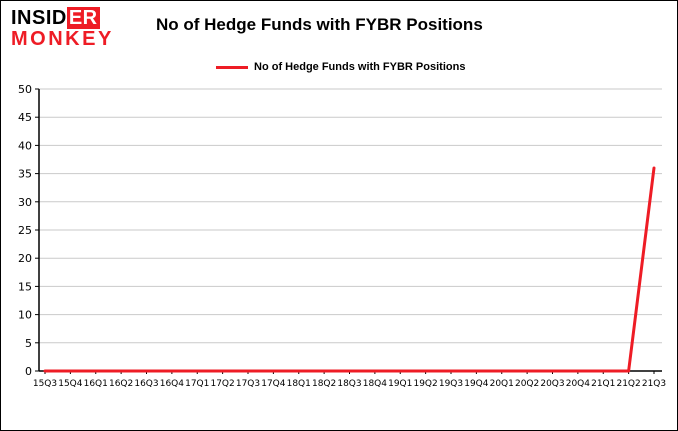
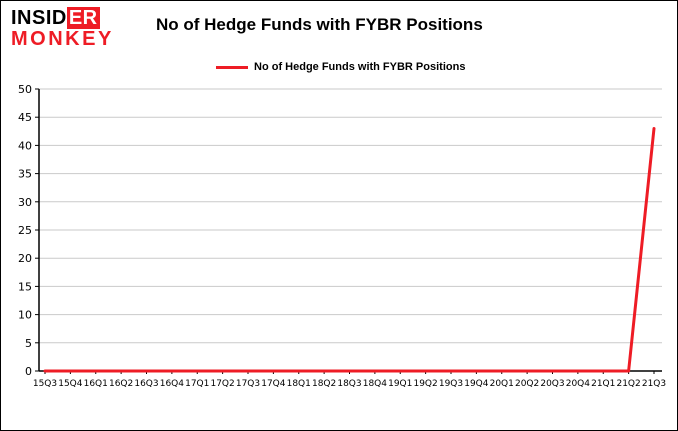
21Q3: 36 -> 43
